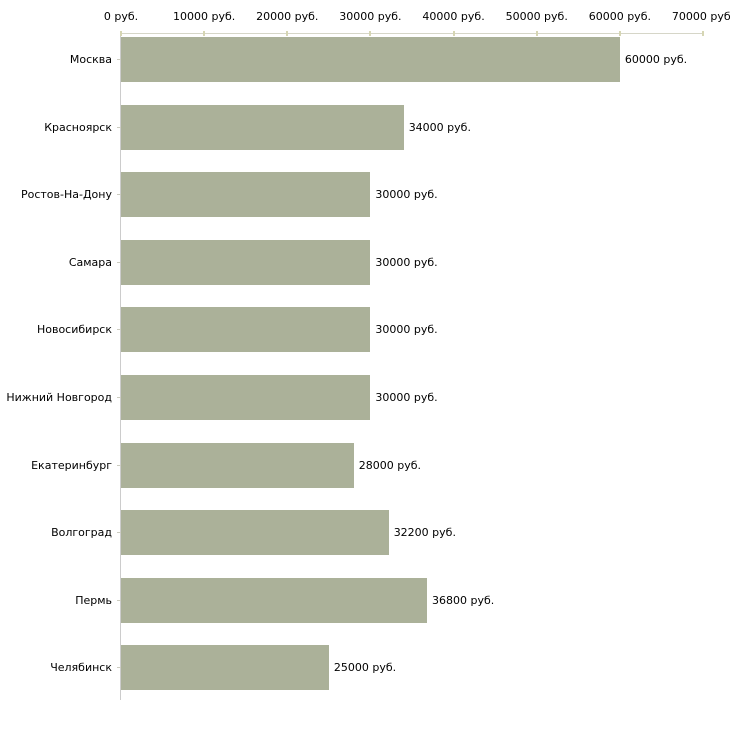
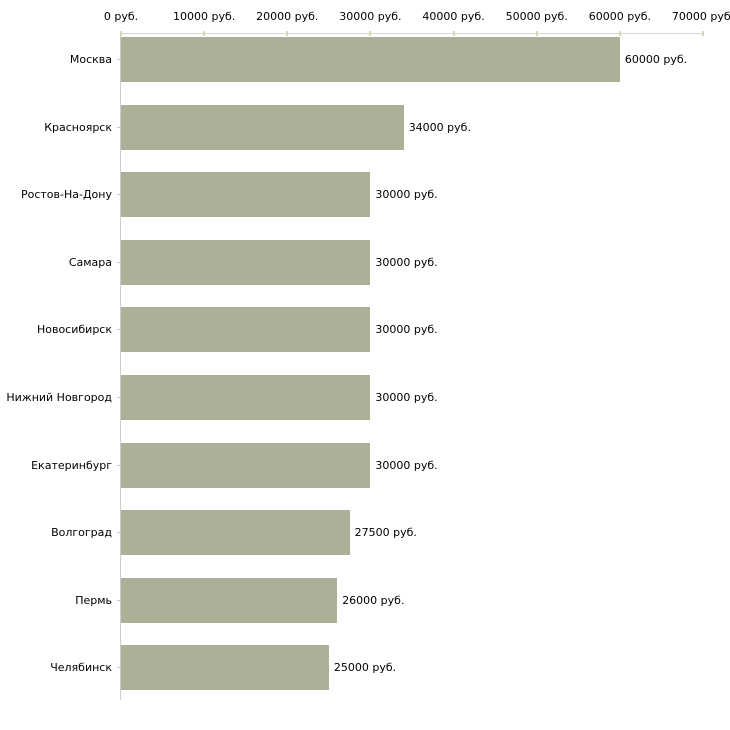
Екатеринбург: 28000 -> 30000
Волгоград: 32200 -> 27500
Пермь: 36800 -> 26000
